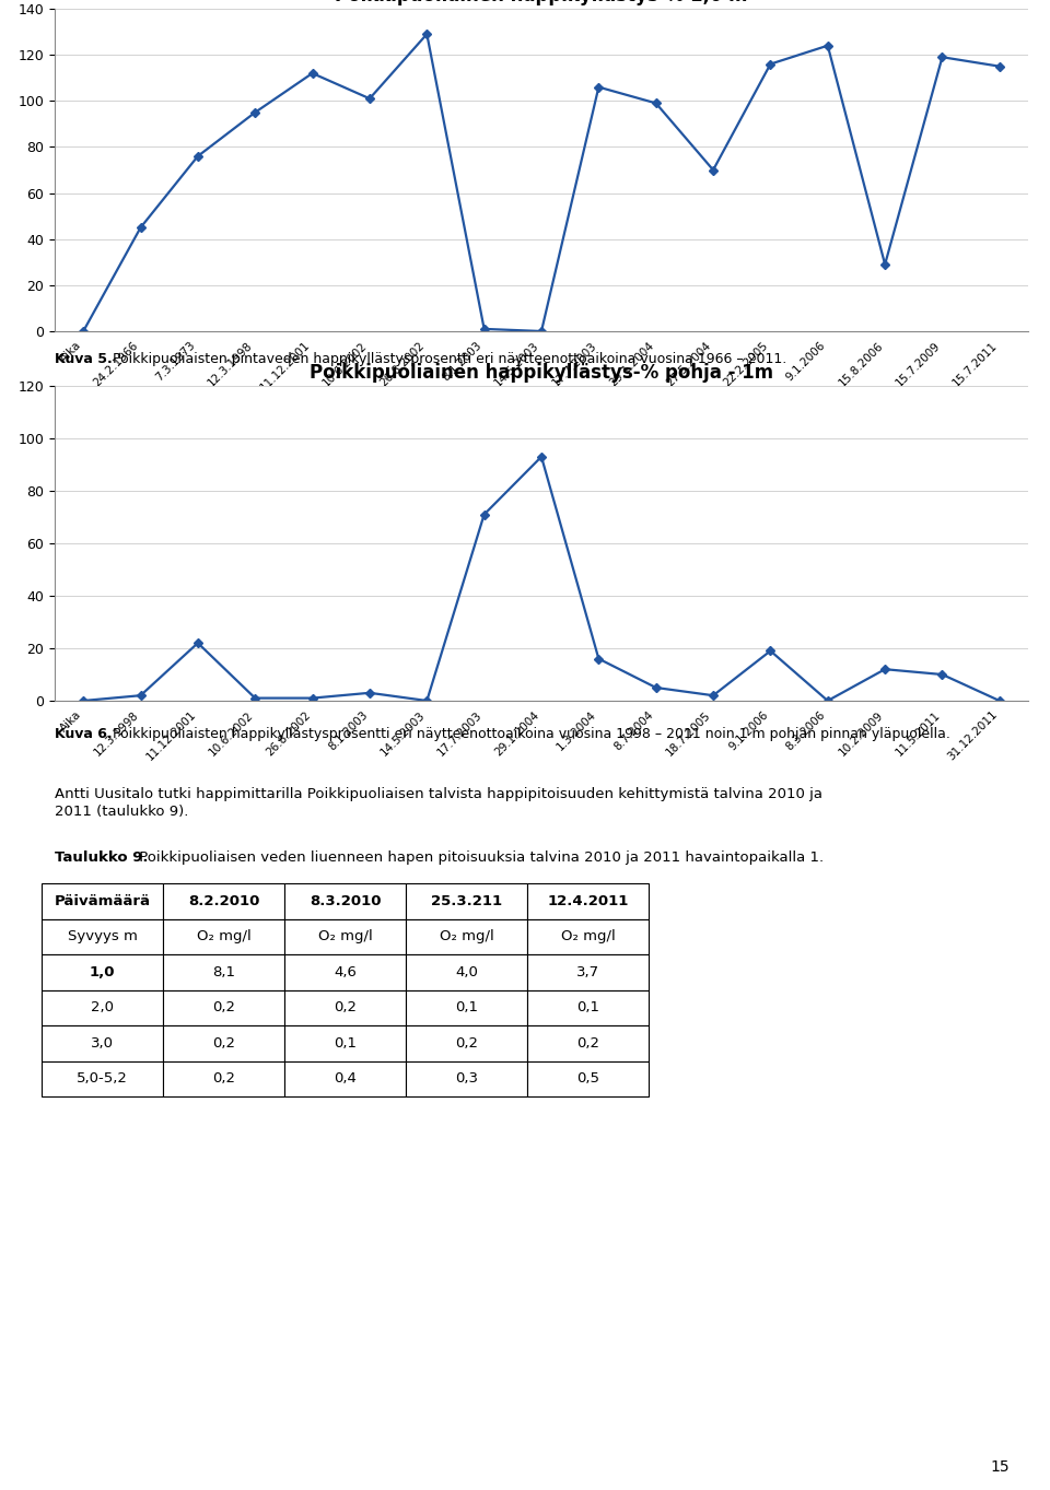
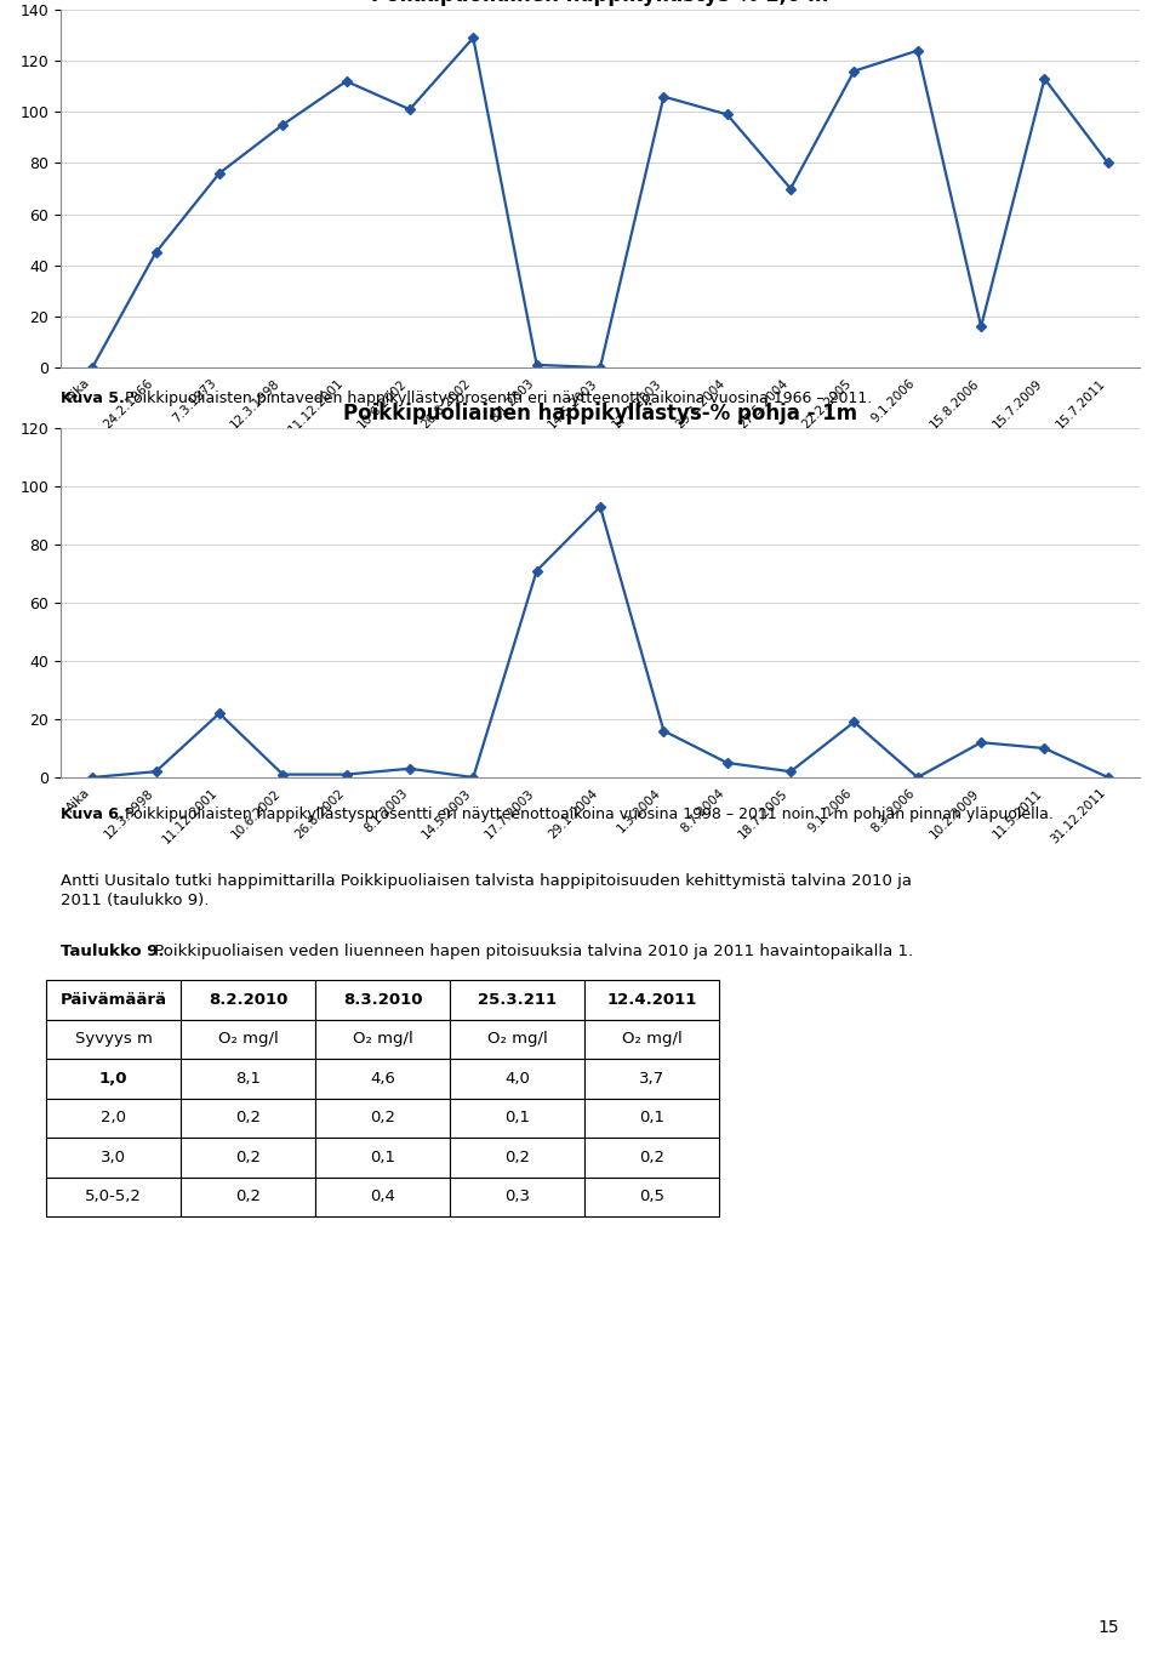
15.8.2006: 29 -> 16
15.7.2009: 119 -> 113
15.7.2011: 115 -> 80
